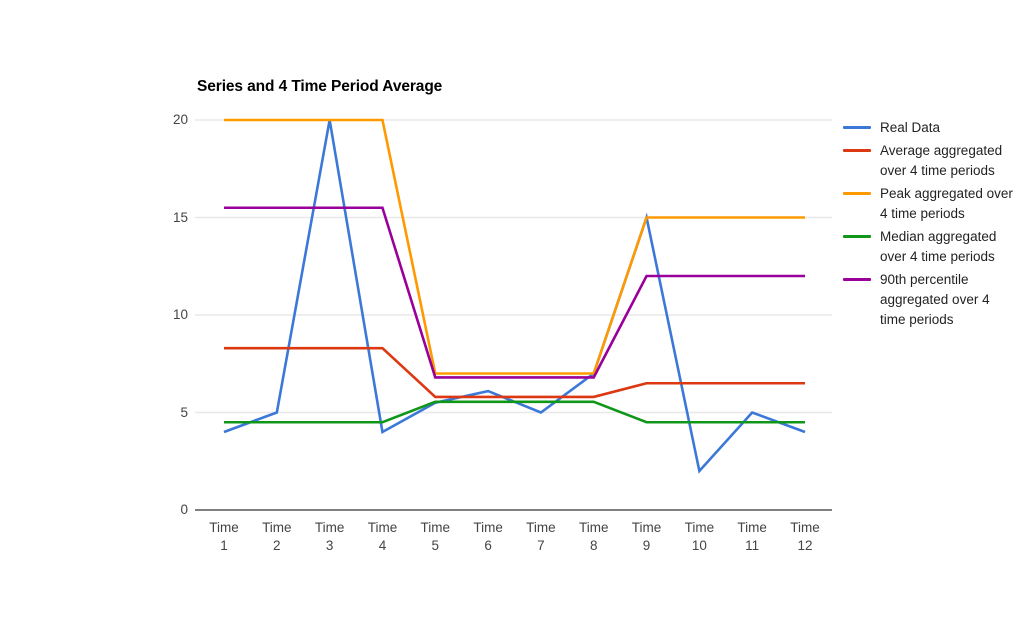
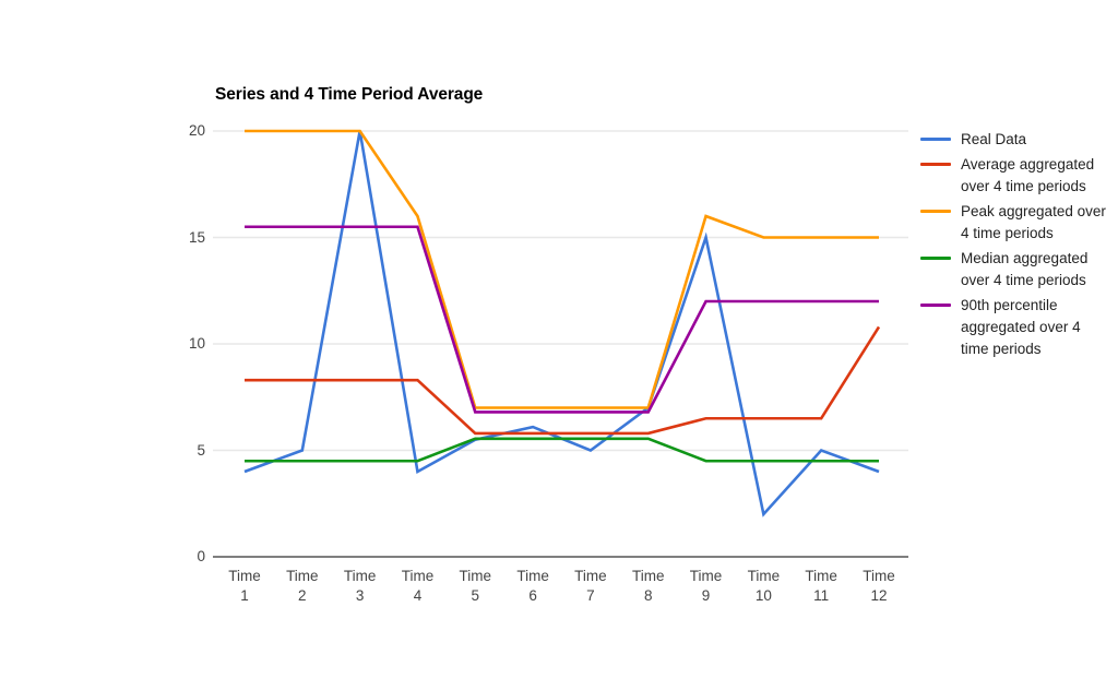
Peak aggregated over 4 time periods/Time 4: 20 -> 16
Peak aggregated over 4 time periods/Time 9: 15 -> 16
Average aggregated over 4 time periods/Time 12: 6.5 -> 10.8
